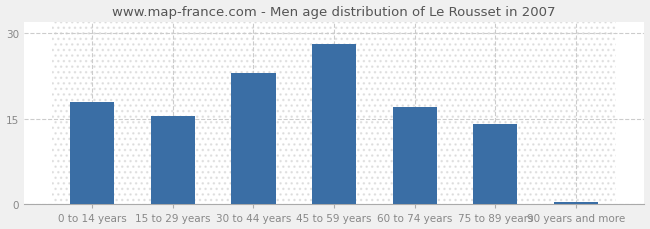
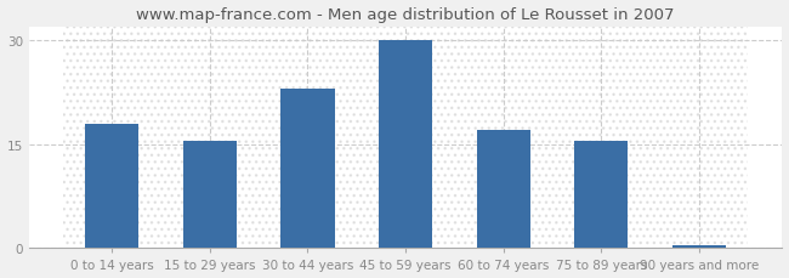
45 to 59 years: 28.0 -> 30.0
75 to 89 years: 14.0 -> 15.5
